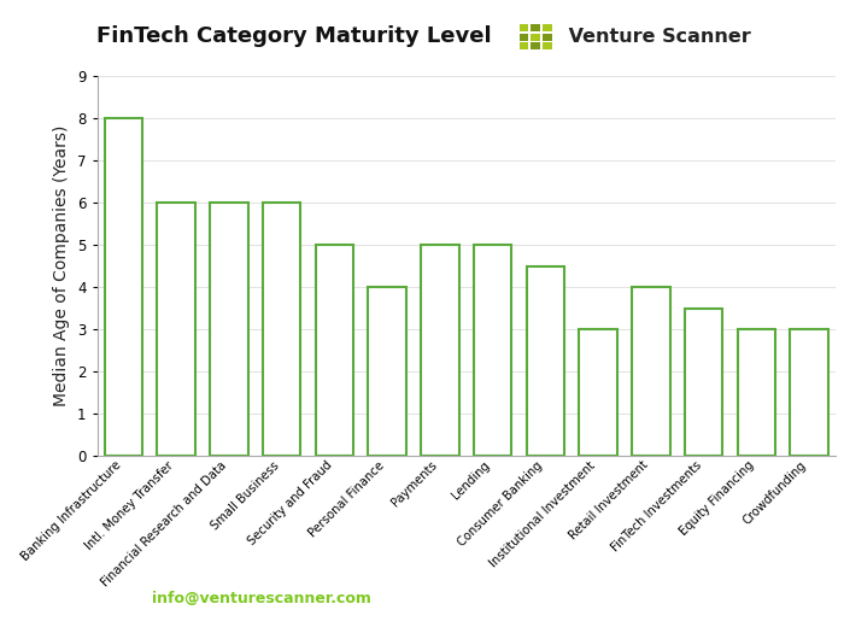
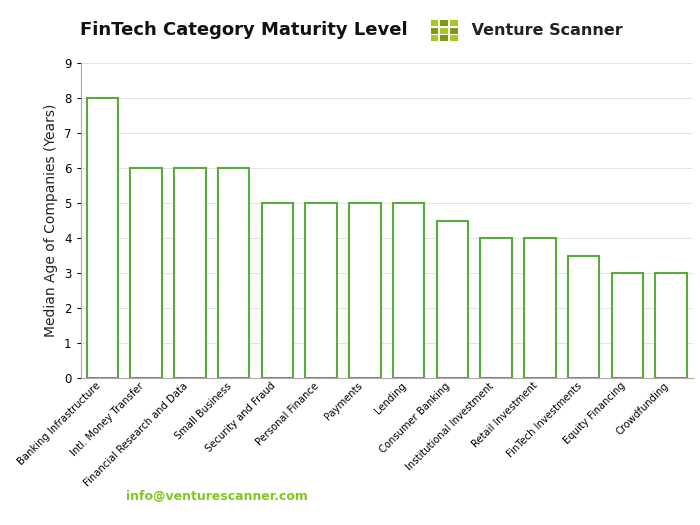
Personal Finance: 4.0 -> 5.0
Institutional Investment: 3.0 -> 4.0
